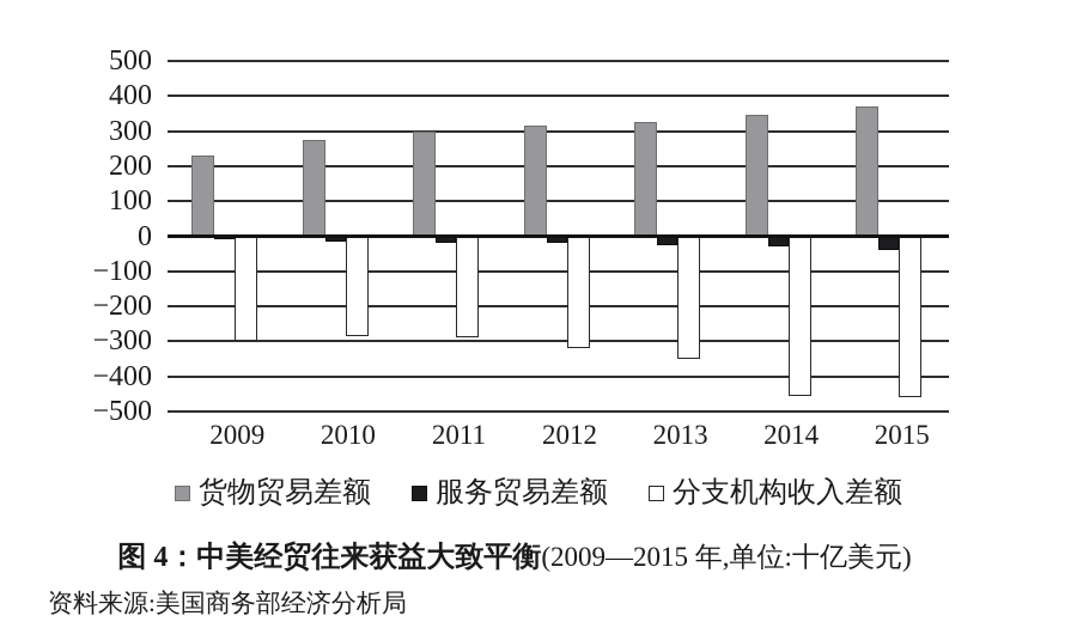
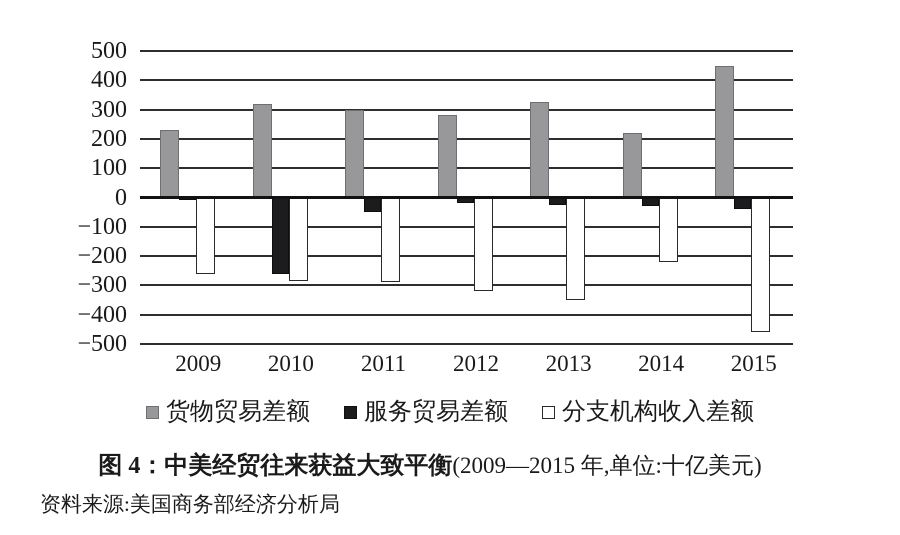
分支机构收入差额/2009: -300 -> -260
货物贸易差额/2010: 280 -> 320
服务贸易差额/2010: -20 -> -260
服务贸易差额/2011: -20 -> -50
货物贸易差额/2012: 320 -> 280
货物贸易差额/2014: 340 -> 220
分支机构收入差额/2014: -460 -> -220
货物贸易差额/2015: 370 -> 450
